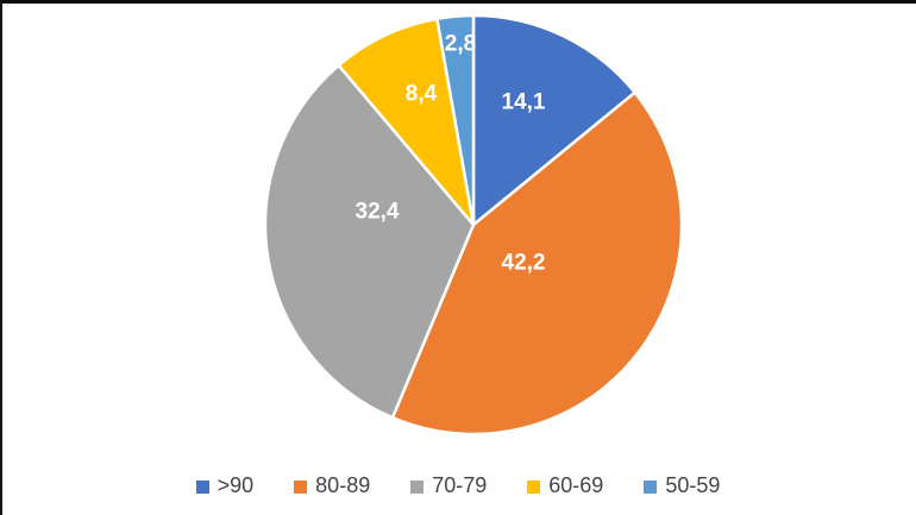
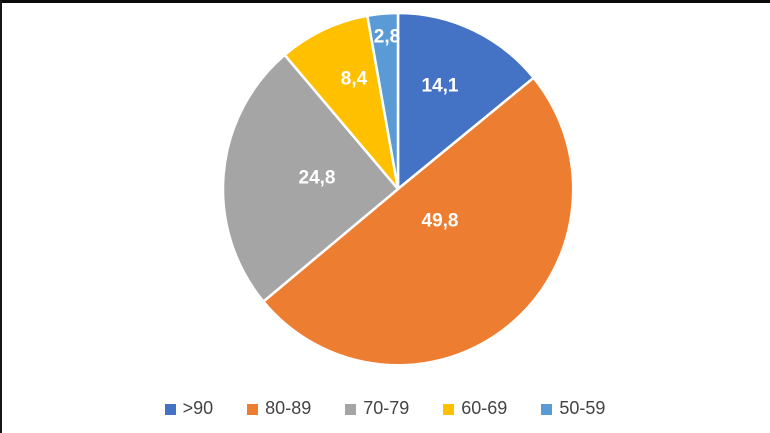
80-89: 42,2 -> 49,8
70-79: 32,4 -> 24,8
